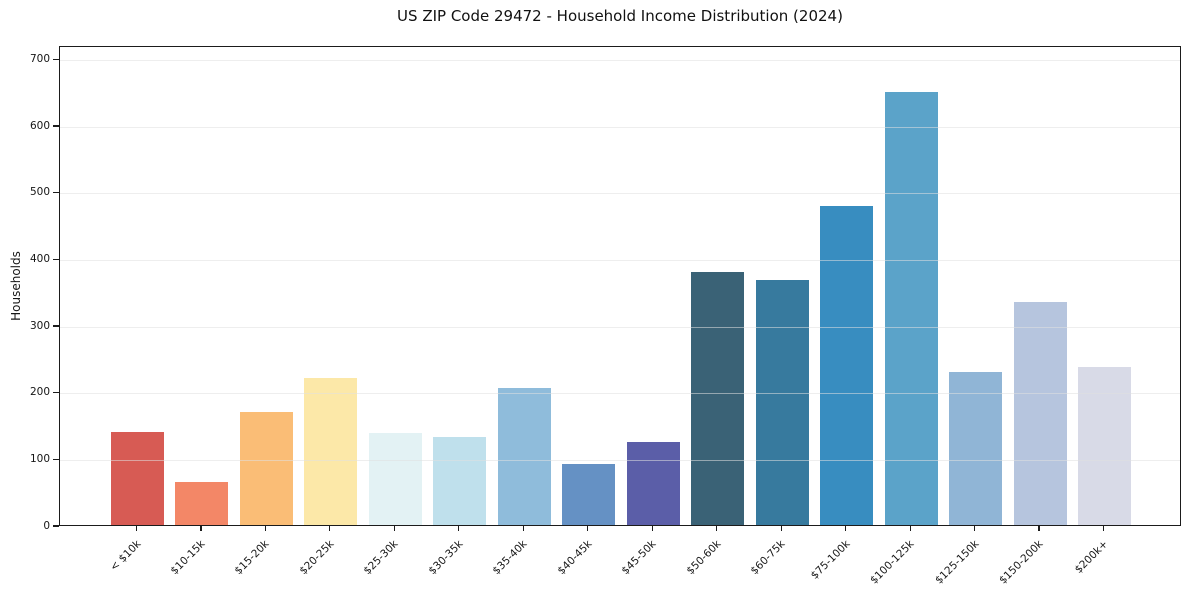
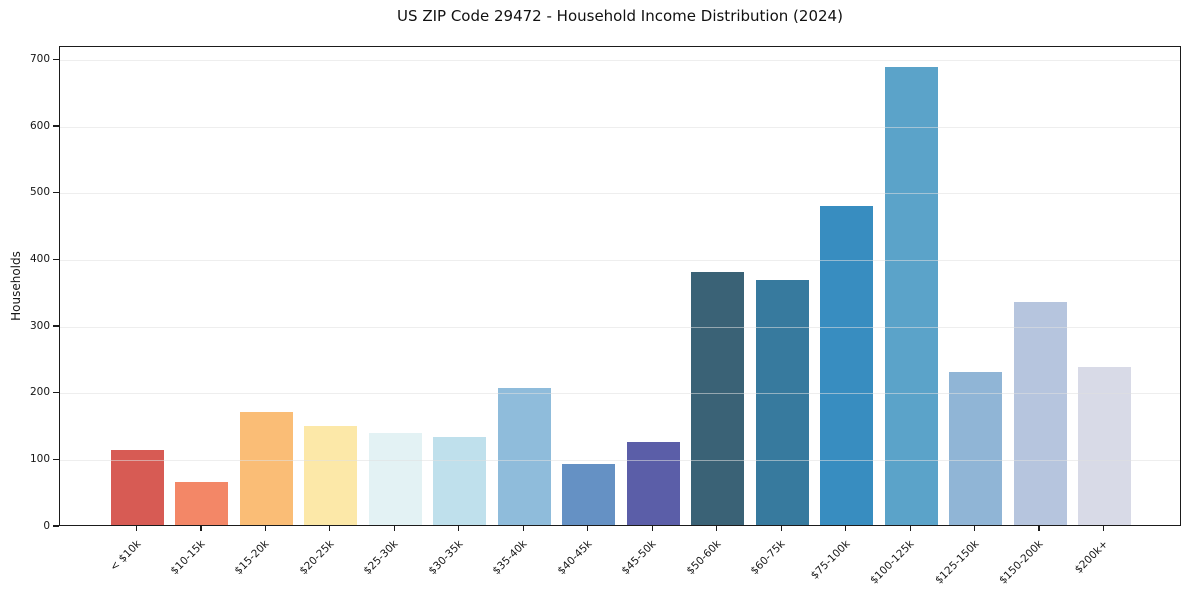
< $10k: 140 -> 110
$20-25k: 220 -> 150
$100-125k: 650 -> 690
